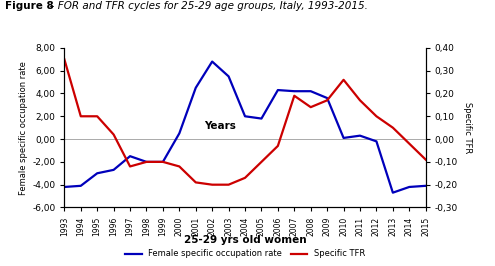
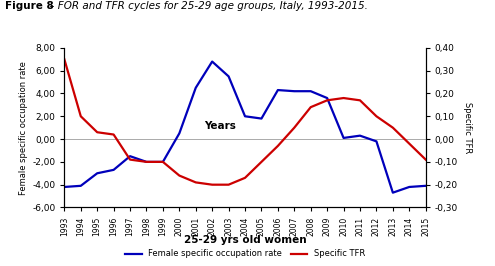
Specific TFR/1995: 0,10 -> 0,03
Specific TFR/1997: -0,12 -> -0,09
Specific TFR/2000: -0,12 -> -0,16
Specific TFR/2007: 0,19 -> 0,05
Specific TFR/2010: 0,26 -> 0,18
